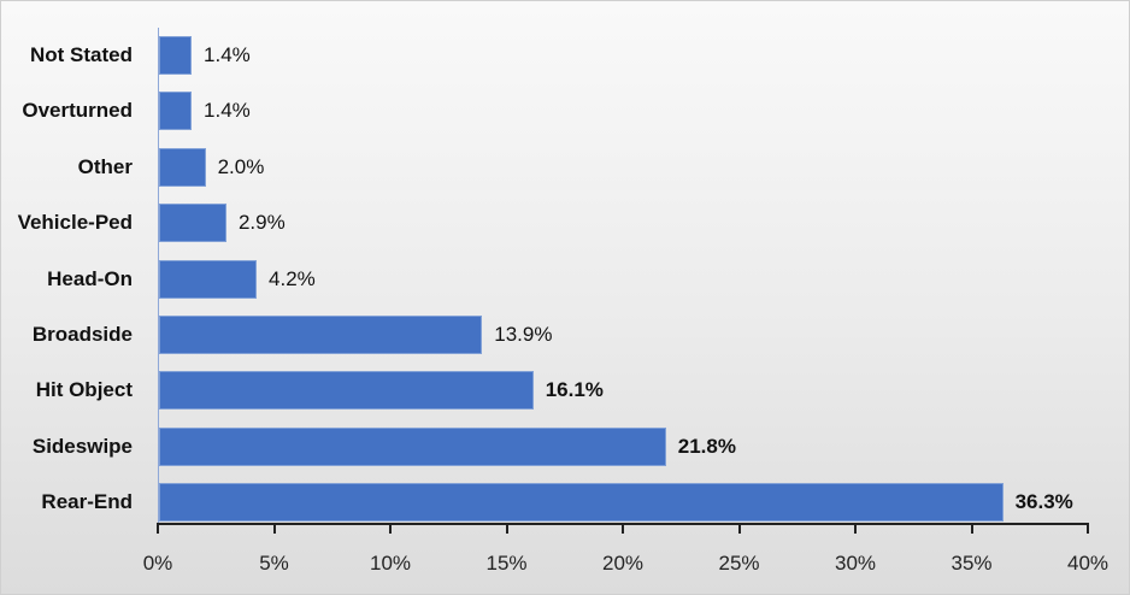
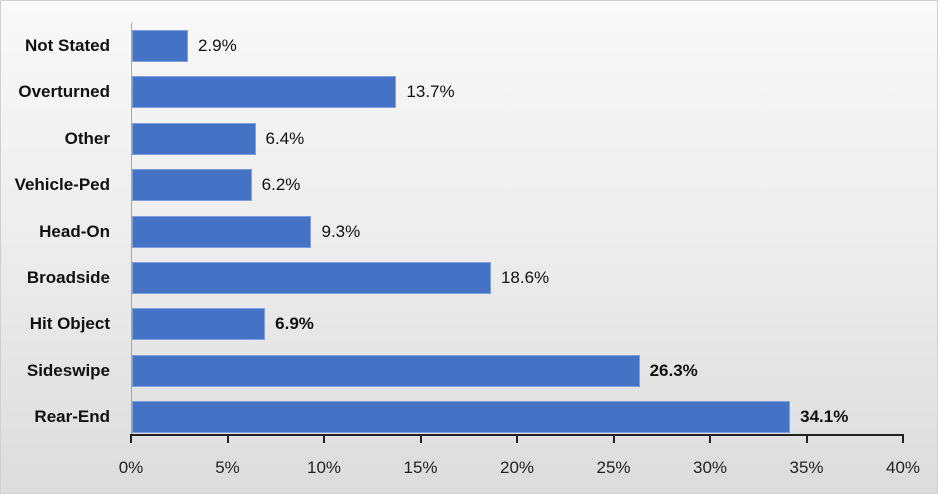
Not Stated: 1.4% -> 2.9%
Overturned: 1.4% -> 13.7%
Other: 2.0% -> 6.4%
Vehicle-Ped: 2.9% -> 6.2%
Head-On: 4.2% -> 9.3%
Broadside: 13.9% -> 18.6%
Hit Object: 16.1% -> 6.9%
Sideswipe: 21.8% -> 26.3%
Rear-End: 36.3% -> 34.1%
